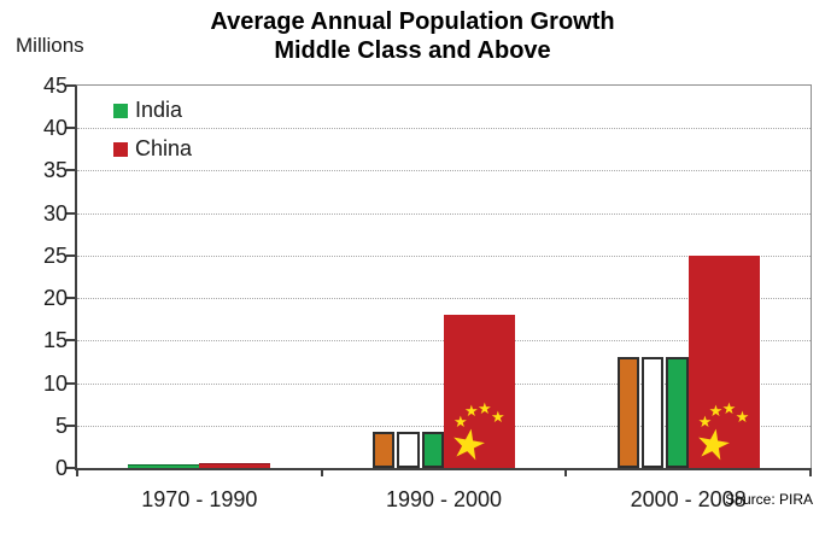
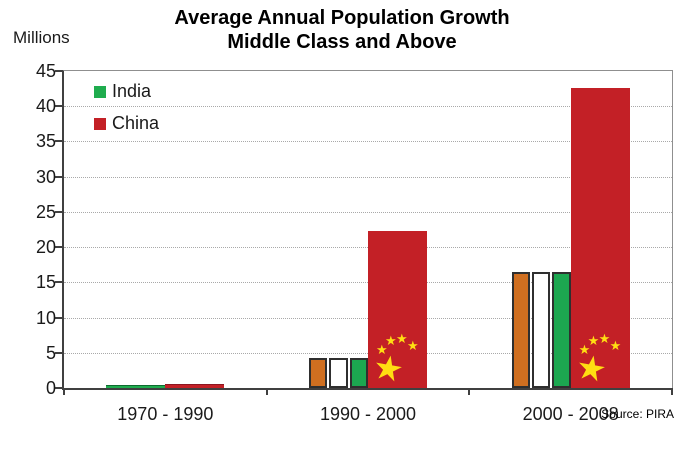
China/1990 - 2000: 18 -> 22
India/2000 - 2008: 13 -> 16
China/2000 - 2008: 25 -> 43
